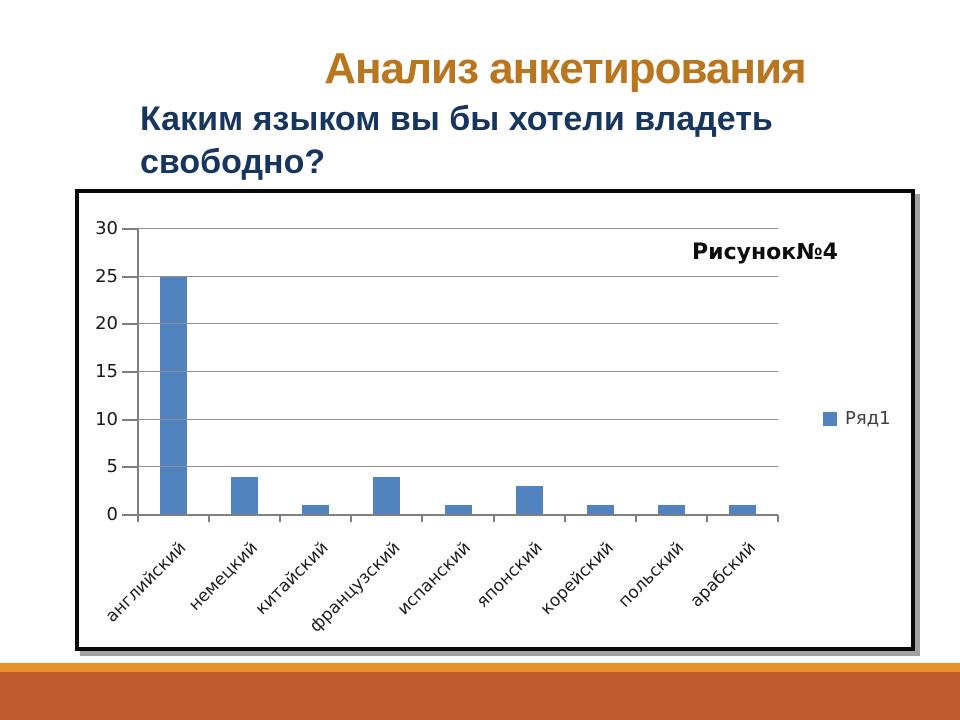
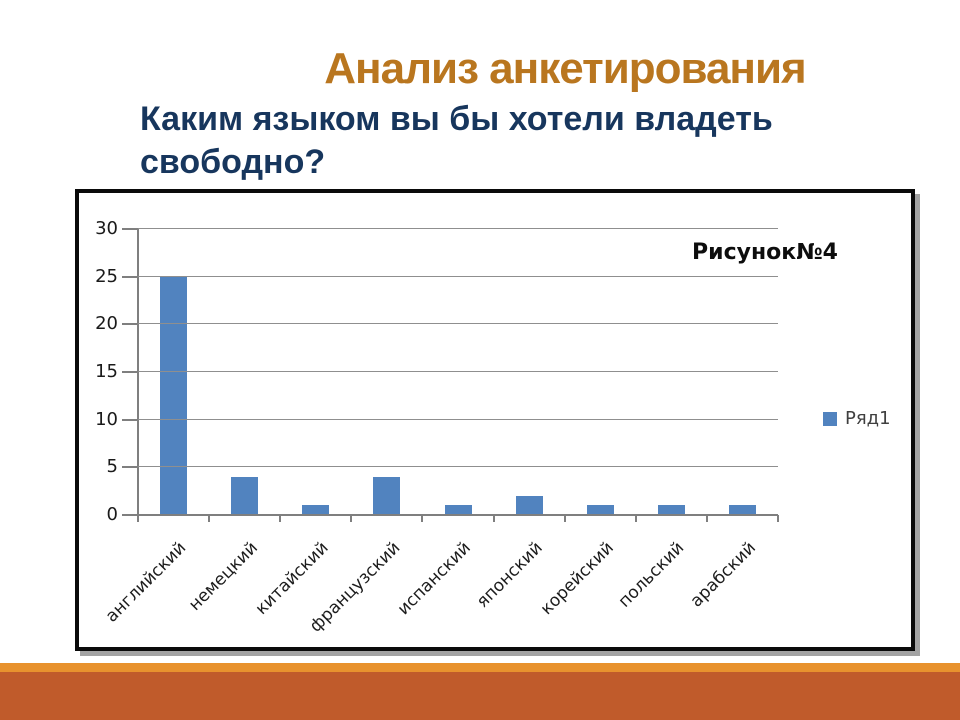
японский: 3 -> 2
